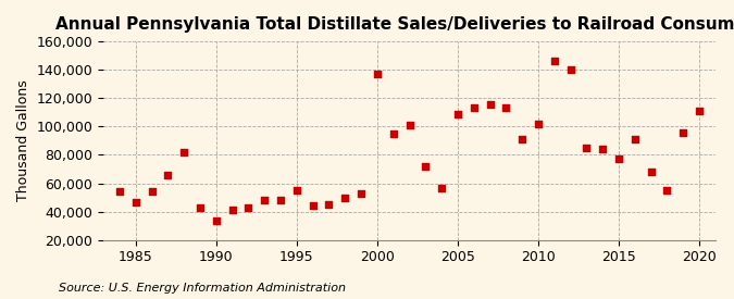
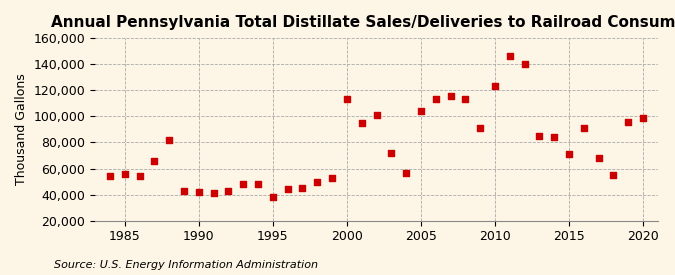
1985: 47,000 -> 56,000
1990: 34,000 -> 42,000
1995: 55,000 -> 38,000
2000: 137,000 -> 113,000
2005: 109,000 -> 104,000
2010: 102,000 -> 123,000
2015: 77,000 -> 71,000
2020: 111,000 -> 99,000
